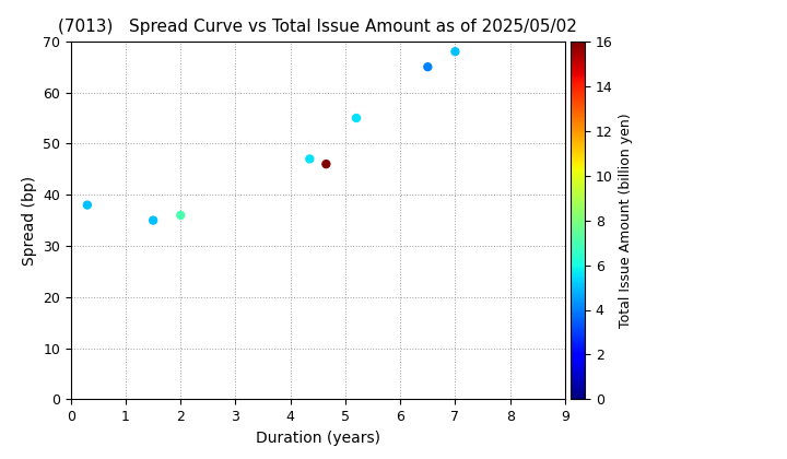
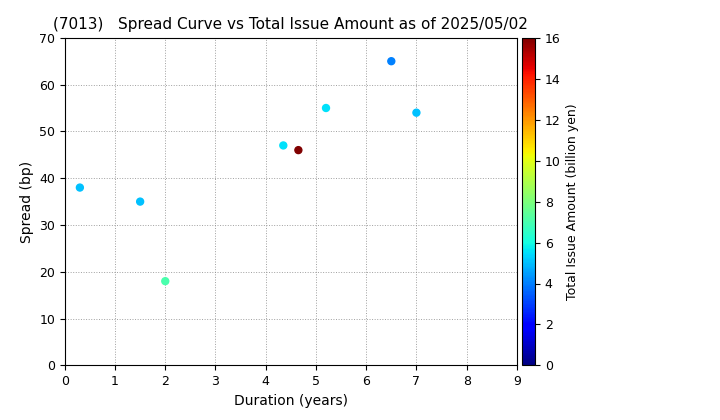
2: 36 -> 18
7: 68 -> 54
